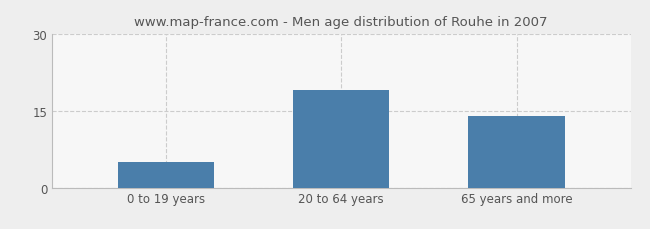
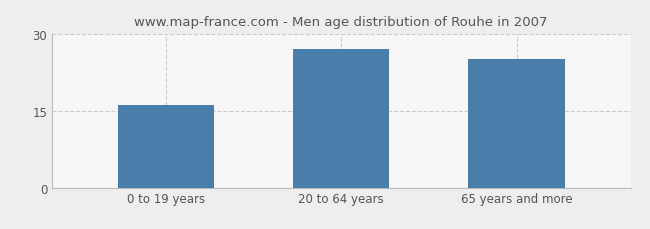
0 to 19 years: 5 -> 16
20 to 64 years: 19 -> 27
65 years and more: 14 -> 25
